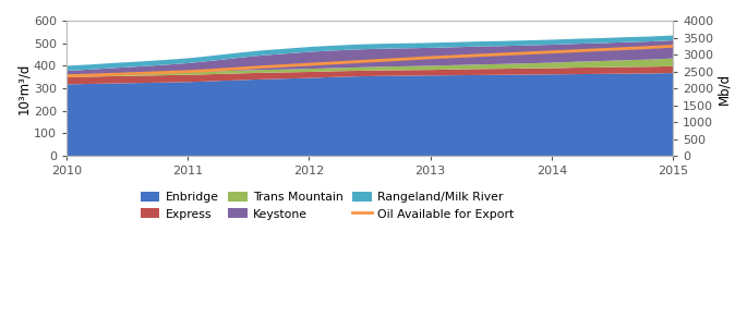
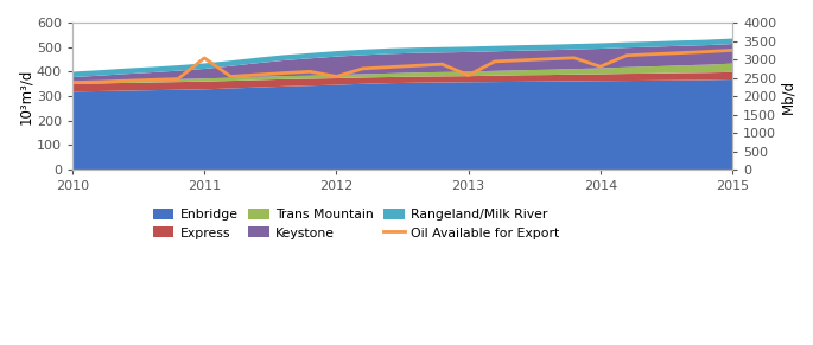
Oil Available for Export/2011: 374 -> 455
Oil Available for Export/2012: 406 -> 380
Oil Available for Export/2013: 436 -> 385
Oil Available for Export/2014: 461 -> 420
